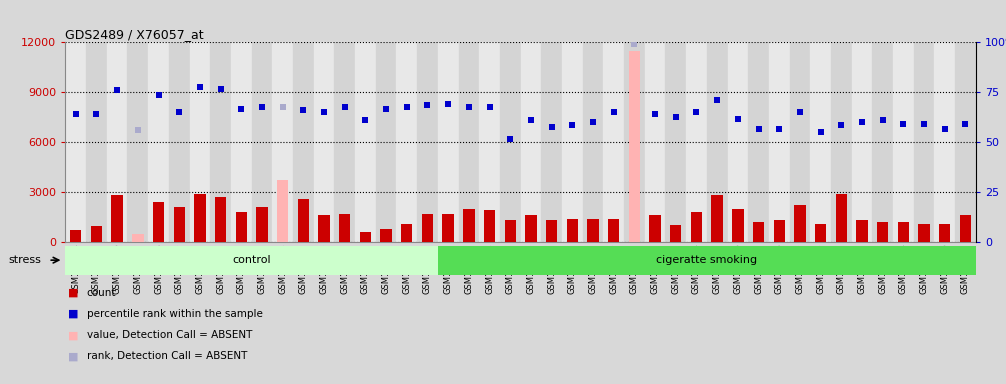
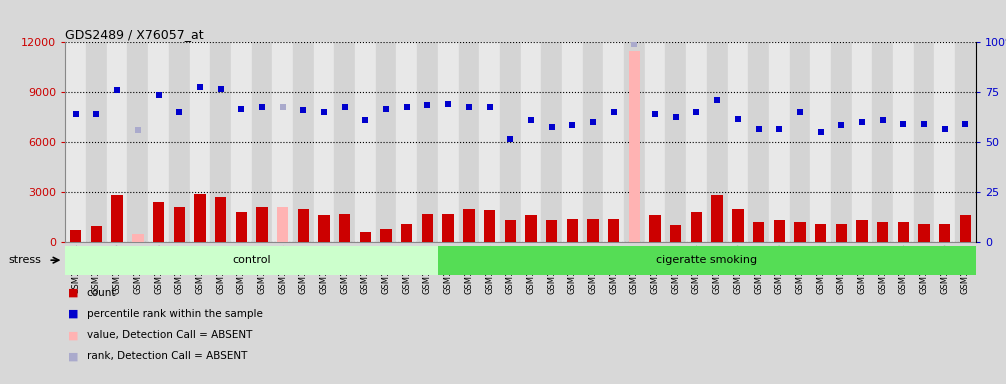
GSM114044: 3700 -> 2100
GSM114045: 2600 -> 2000
GSM114069: 2200 -> 1200
GSM114071: 2900 -> 1100
